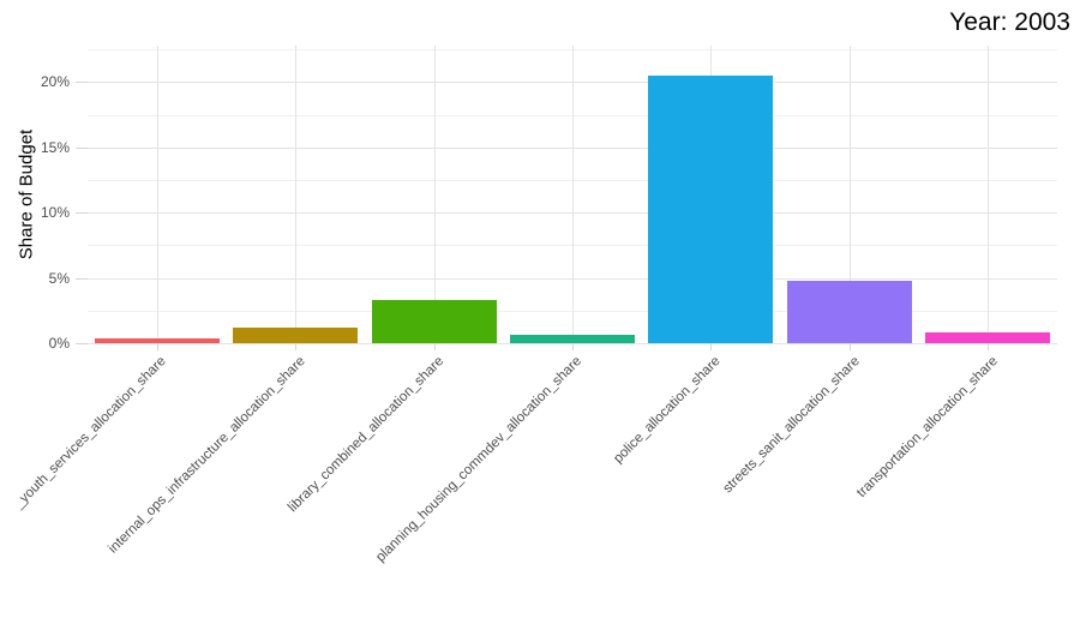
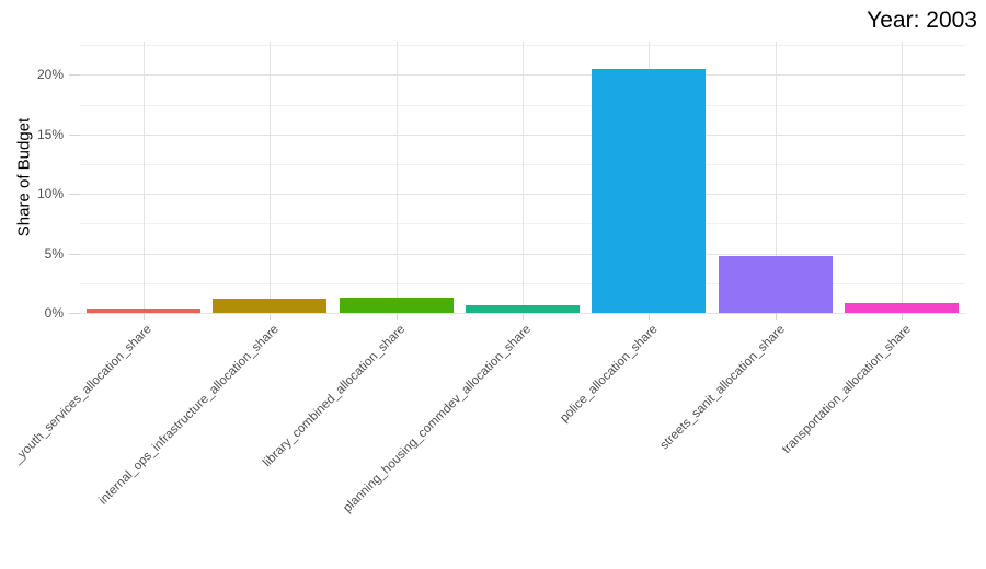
library_combined_allocation_share: 3.3% -> 1.3%
